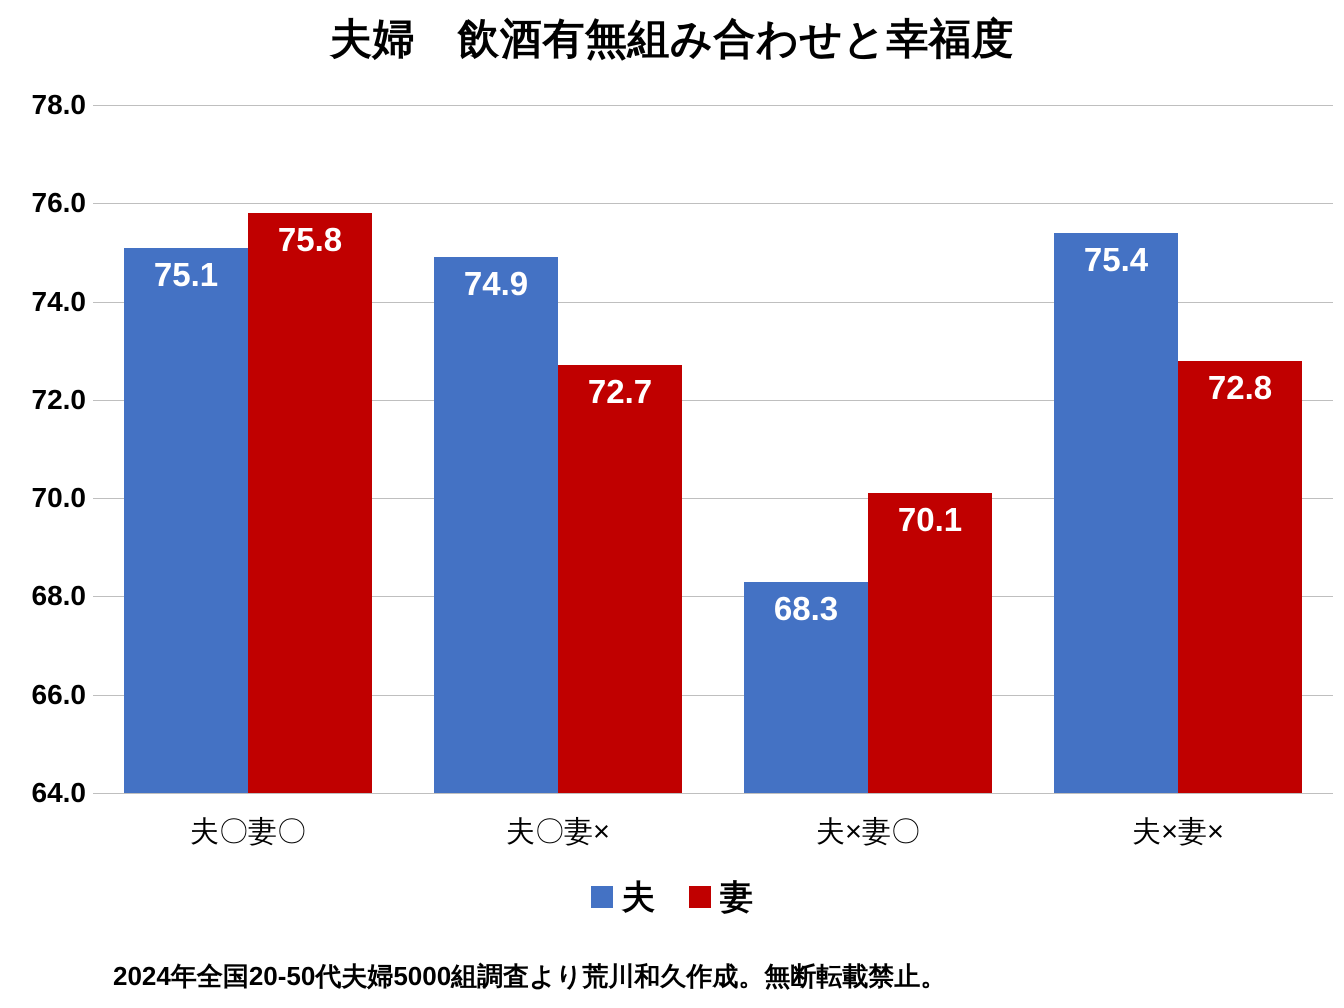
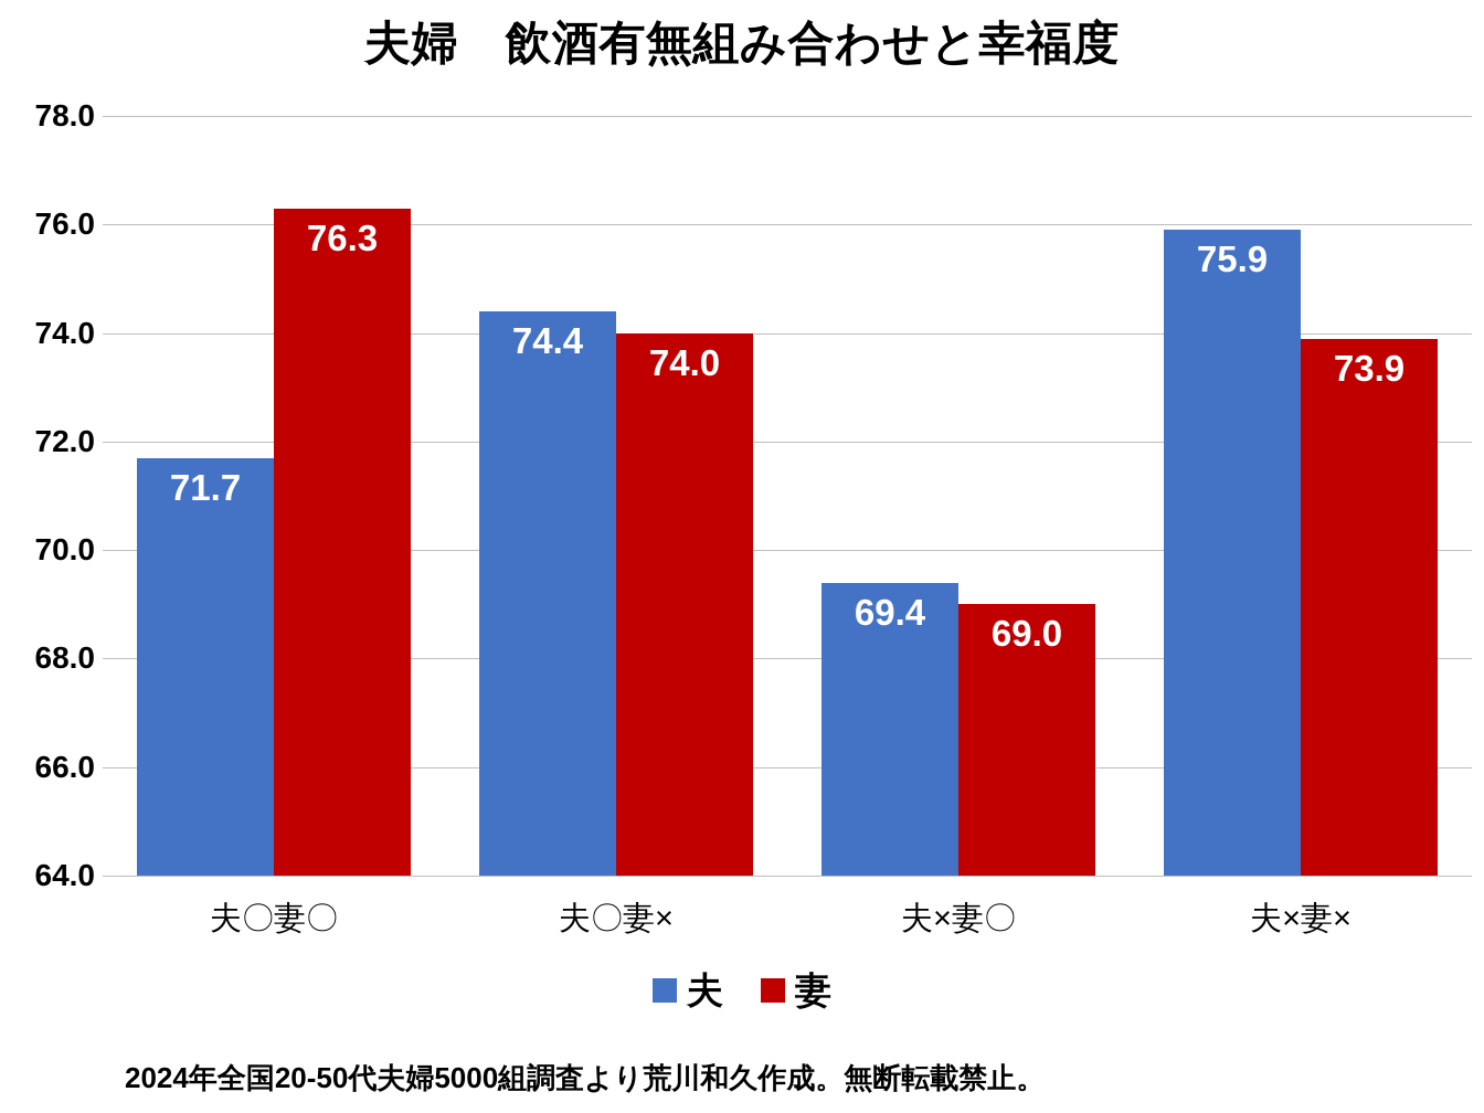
夫/夫〇妻〇: 75.1 -> 71.7
妻/夫〇妻〇: 75.8 -> 76.3
夫/夫〇妻×: 74.9 -> 74.4
妻/夫〇妻×: 72.7 -> 74.0
夫/夫×妻〇: 68.3 -> 69.4
妻/夫×妻〇: 70.1 -> 69.0
夫/夫×妻×: 75.4 -> 75.9
妻/夫×妻×: 72.8 -> 73.9
